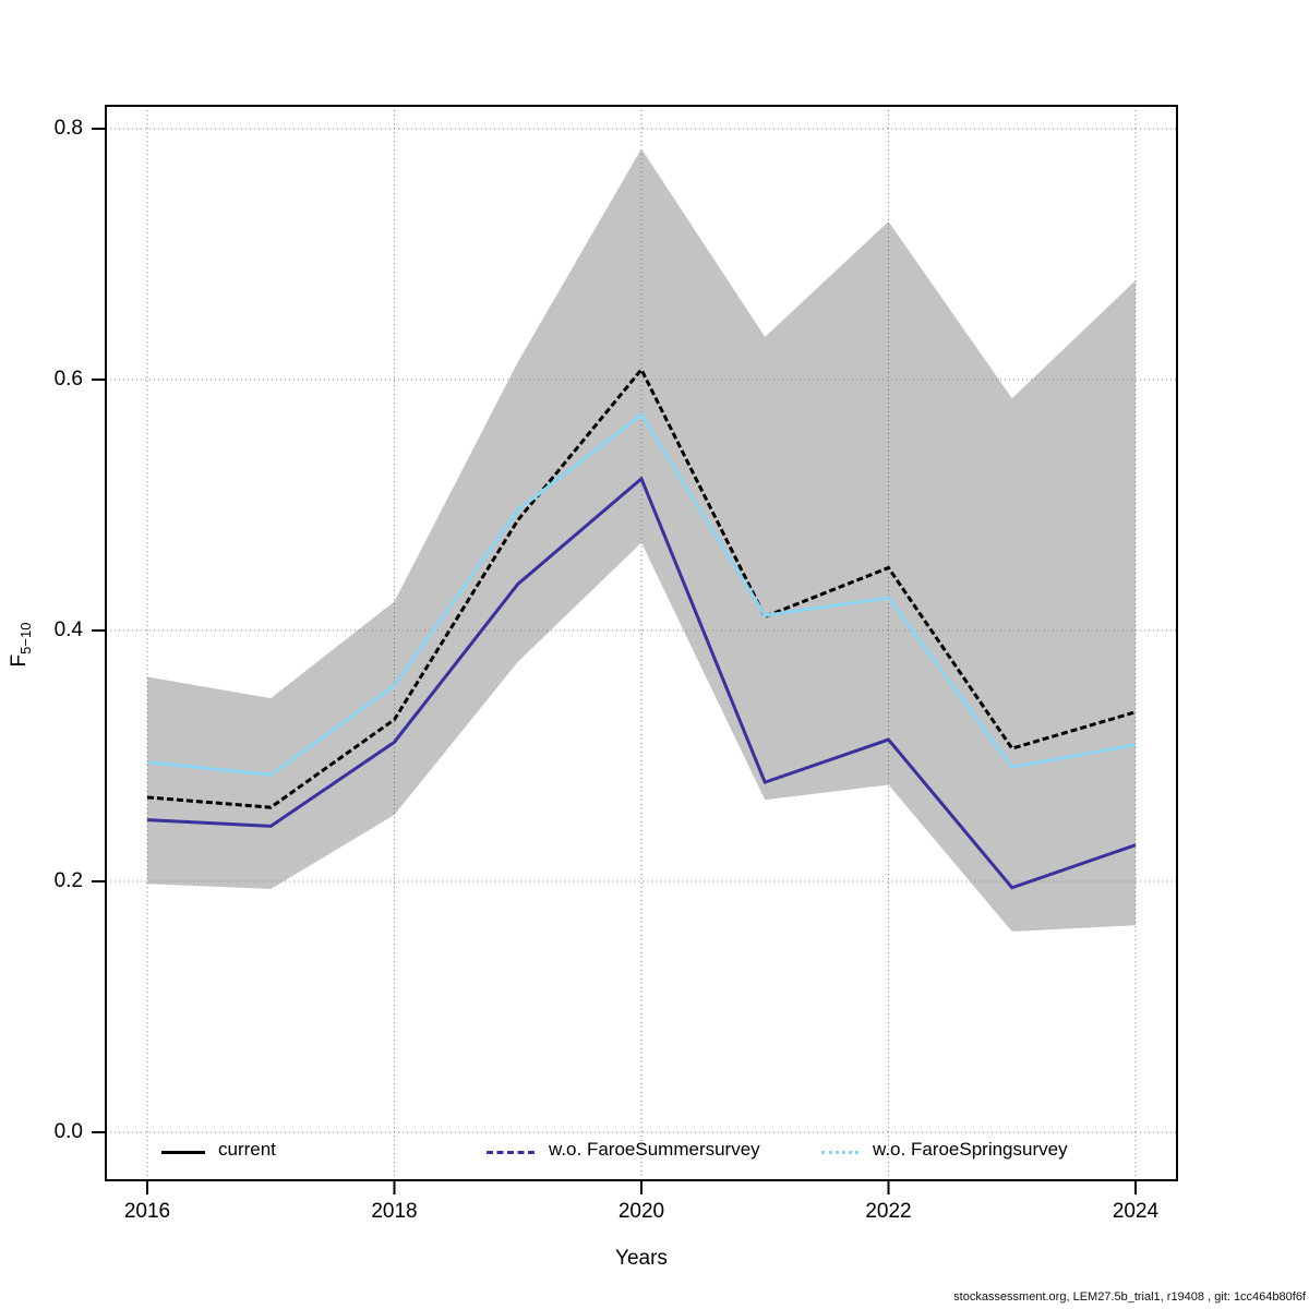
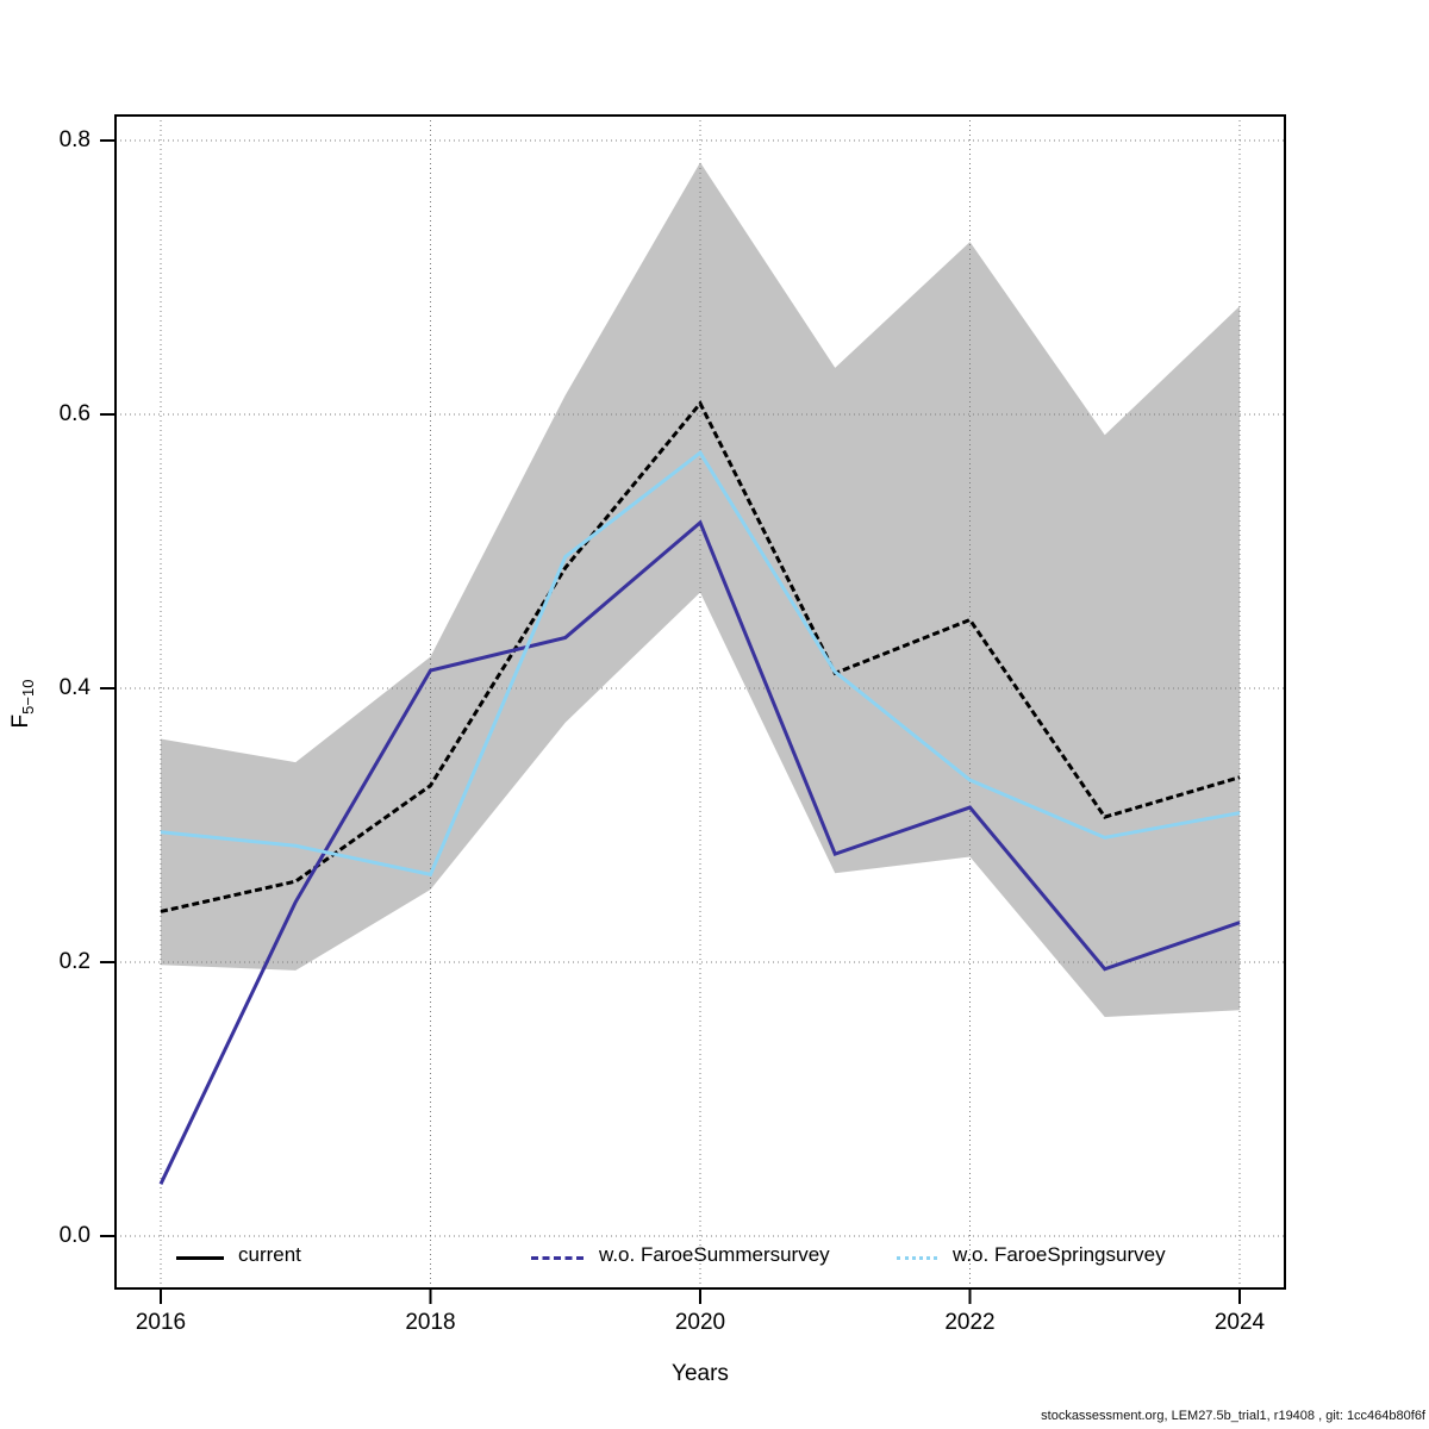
current/2016: 0.267 -> 0.237
w.o. FaroeSummersurvey/2016: 0.249 -> 0.038
w.o. FaroeSummersurvey/2018: 0.311 -> 0.413
w.o. FaroeSpringsurvey/2018: 0.356 -> 0.264
w.o. FaroeSpringsurvey/2022: 0.426 -> 0.333
